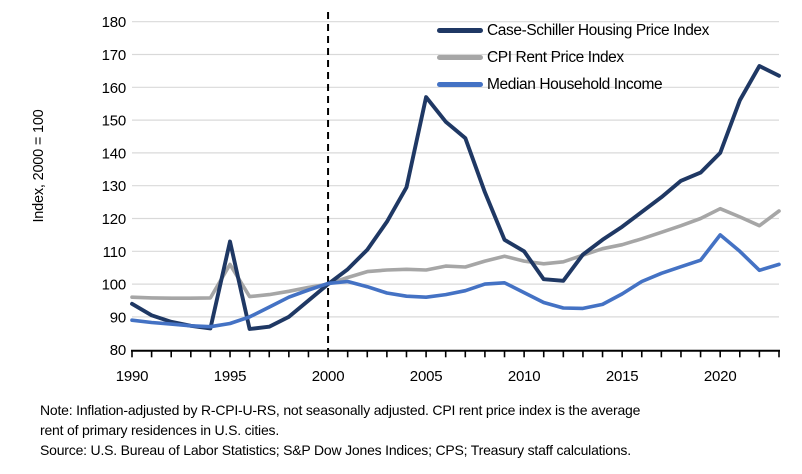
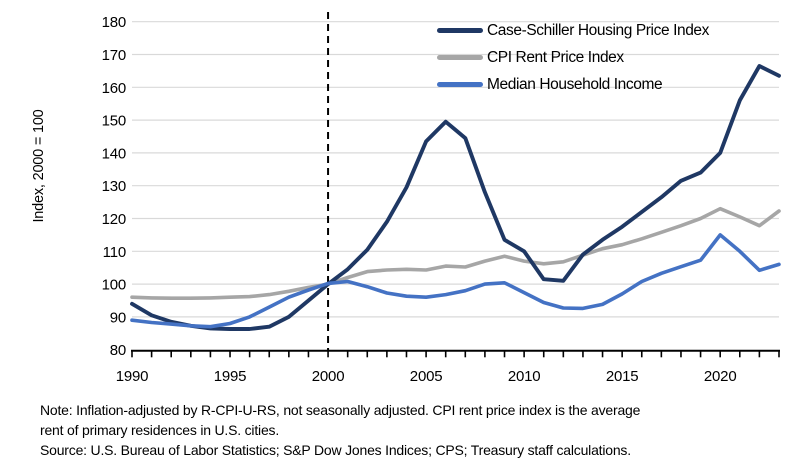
Case-Schiller Housing Price Index/1995: 113 -> 86
CPI Rent Price Index/1995: 106 -> 96
Case-Schiller Housing Price Index/2005: 157 -> 144
